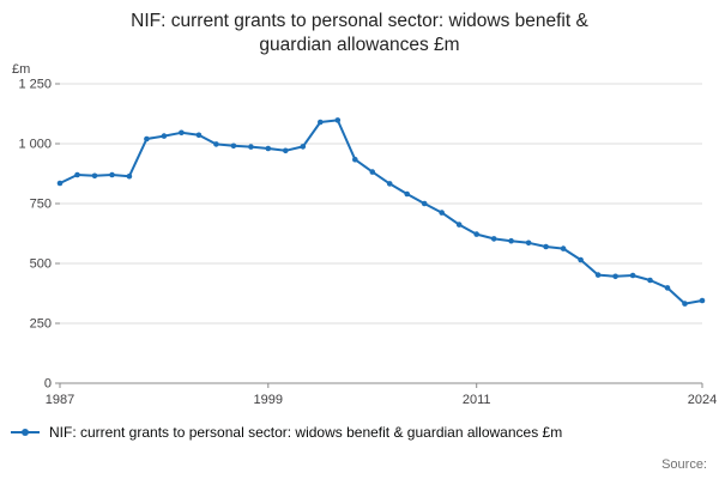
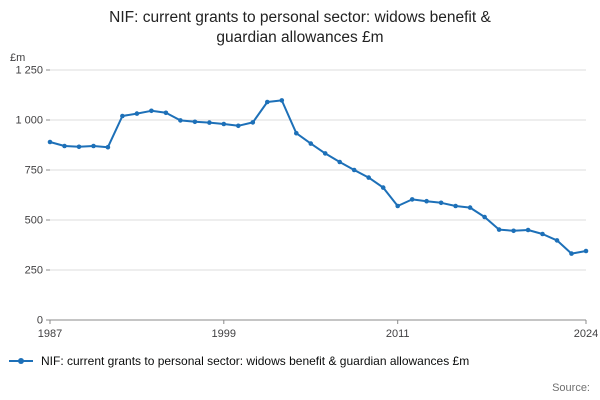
1987: 840 -> 890
2011: 620 -> 570
